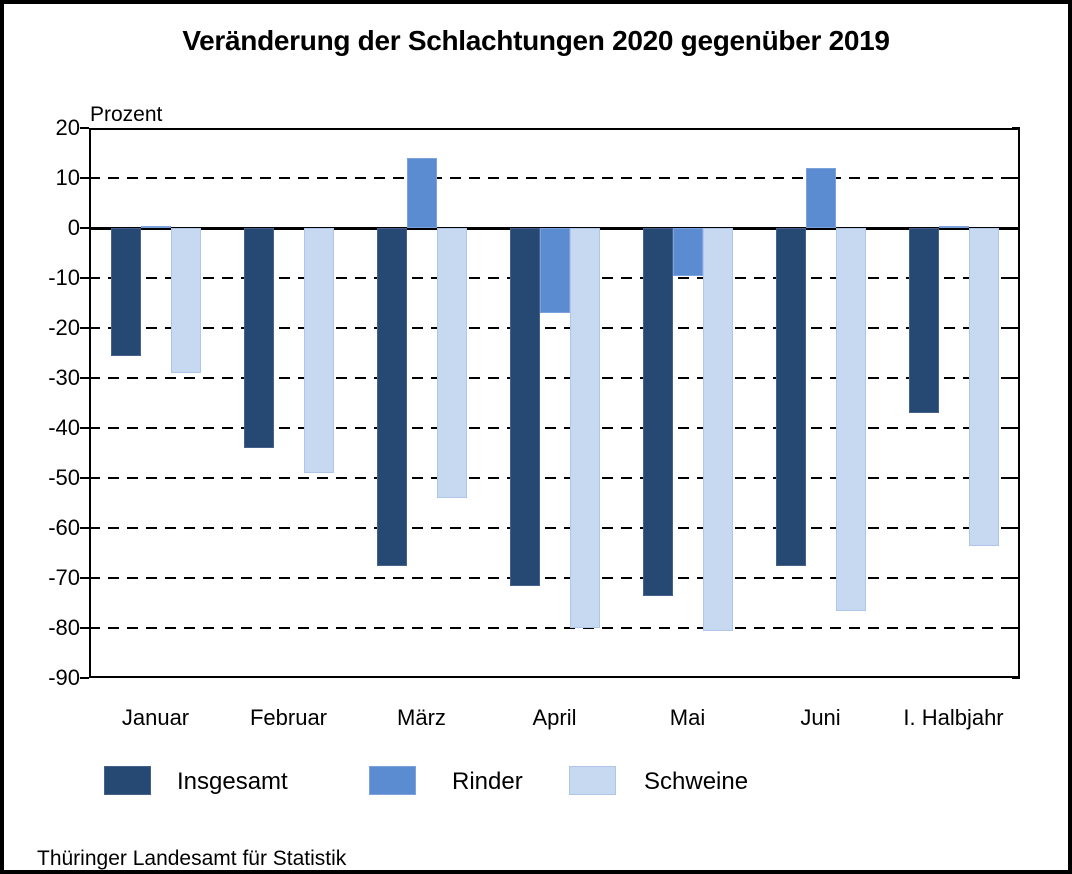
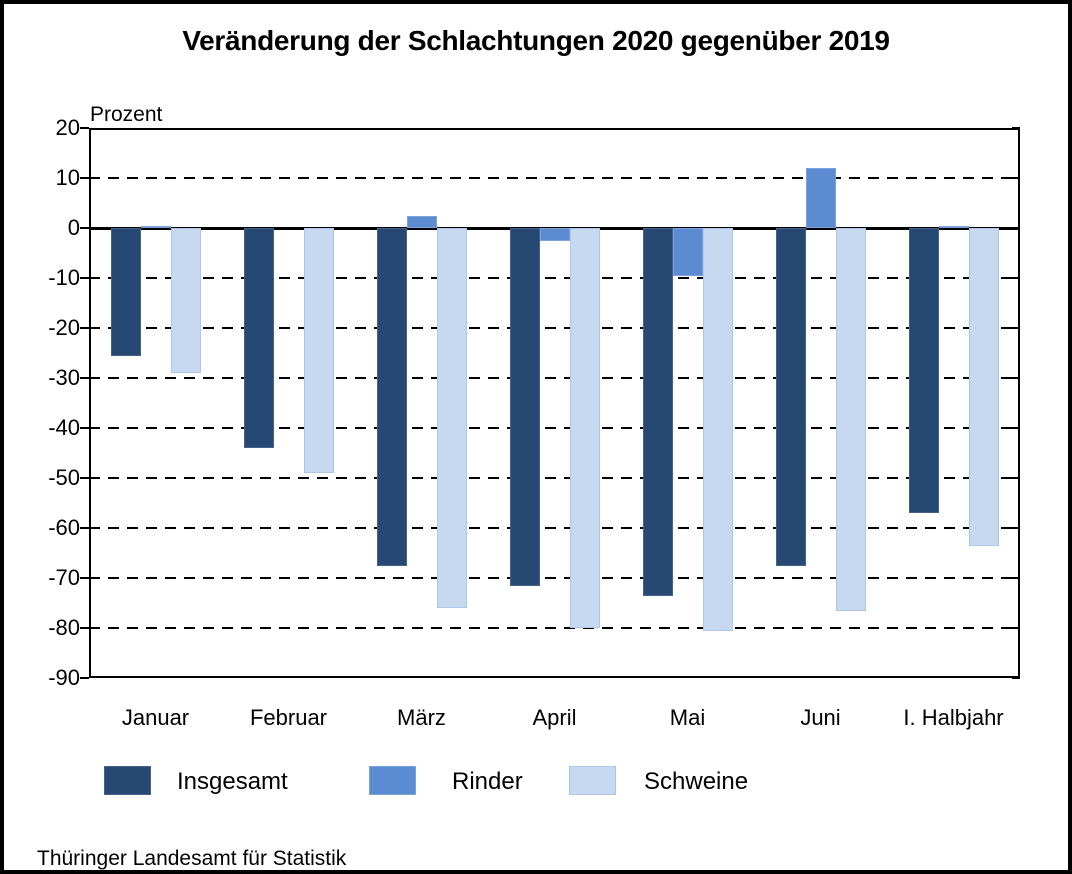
Rinder/März: 14 -> 2
Schweine/März: -54 -> -76
Rinder/April: -17 -> -2
Insgesamt/I. Halbjahr: -37 -> -57
